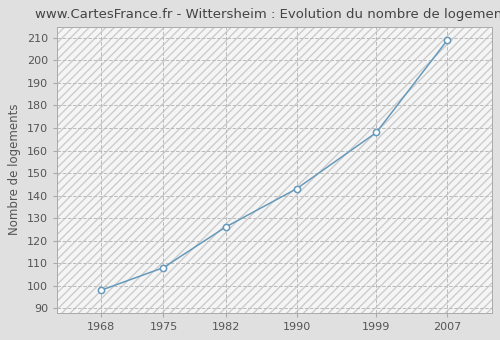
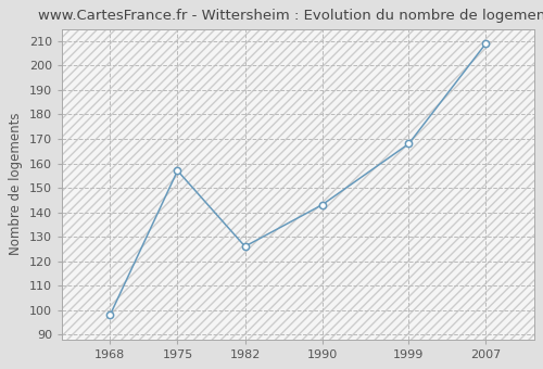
1975: 108 -> 157
